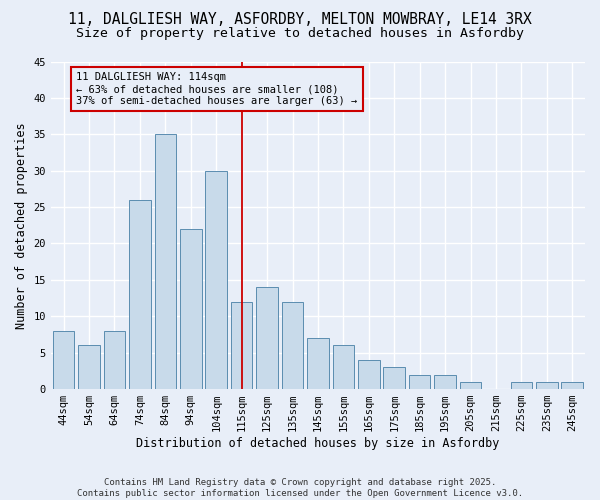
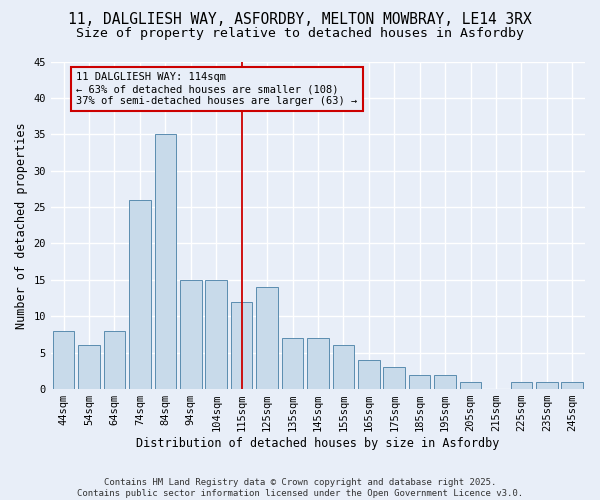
94sqm: 22 -> 15
104sqm: 30 -> 15
135sqm: 12 -> 7
